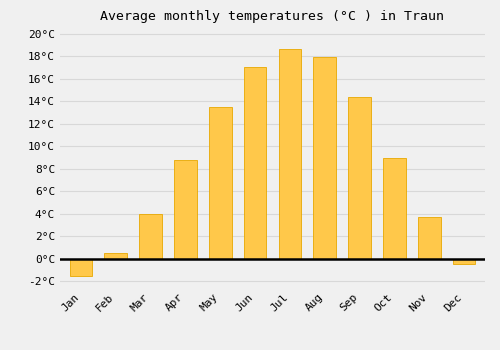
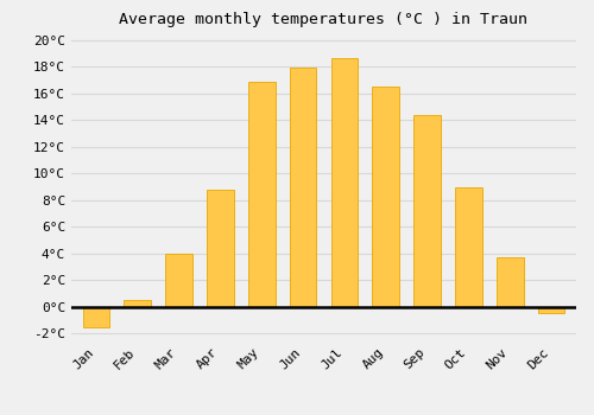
May: 13.5°C -> 16.9°C
Jun: 17.0°C -> 17.9°C
Aug: 17.9°C -> 16.5°C
